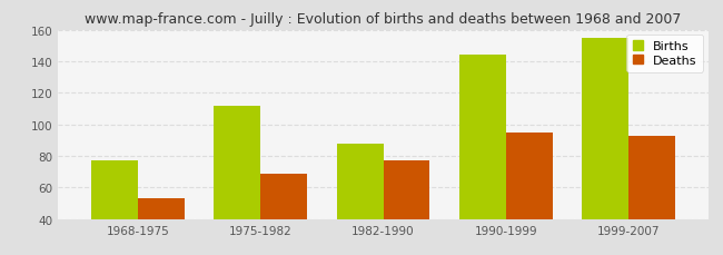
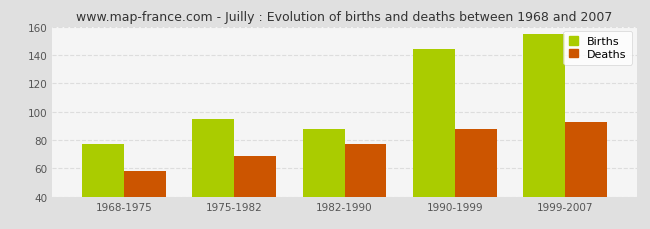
Deaths/1968-1975: 53 -> 58
Births/1975-1982: 112 -> 95
Deaths/1990-1999: 95 -> 88
